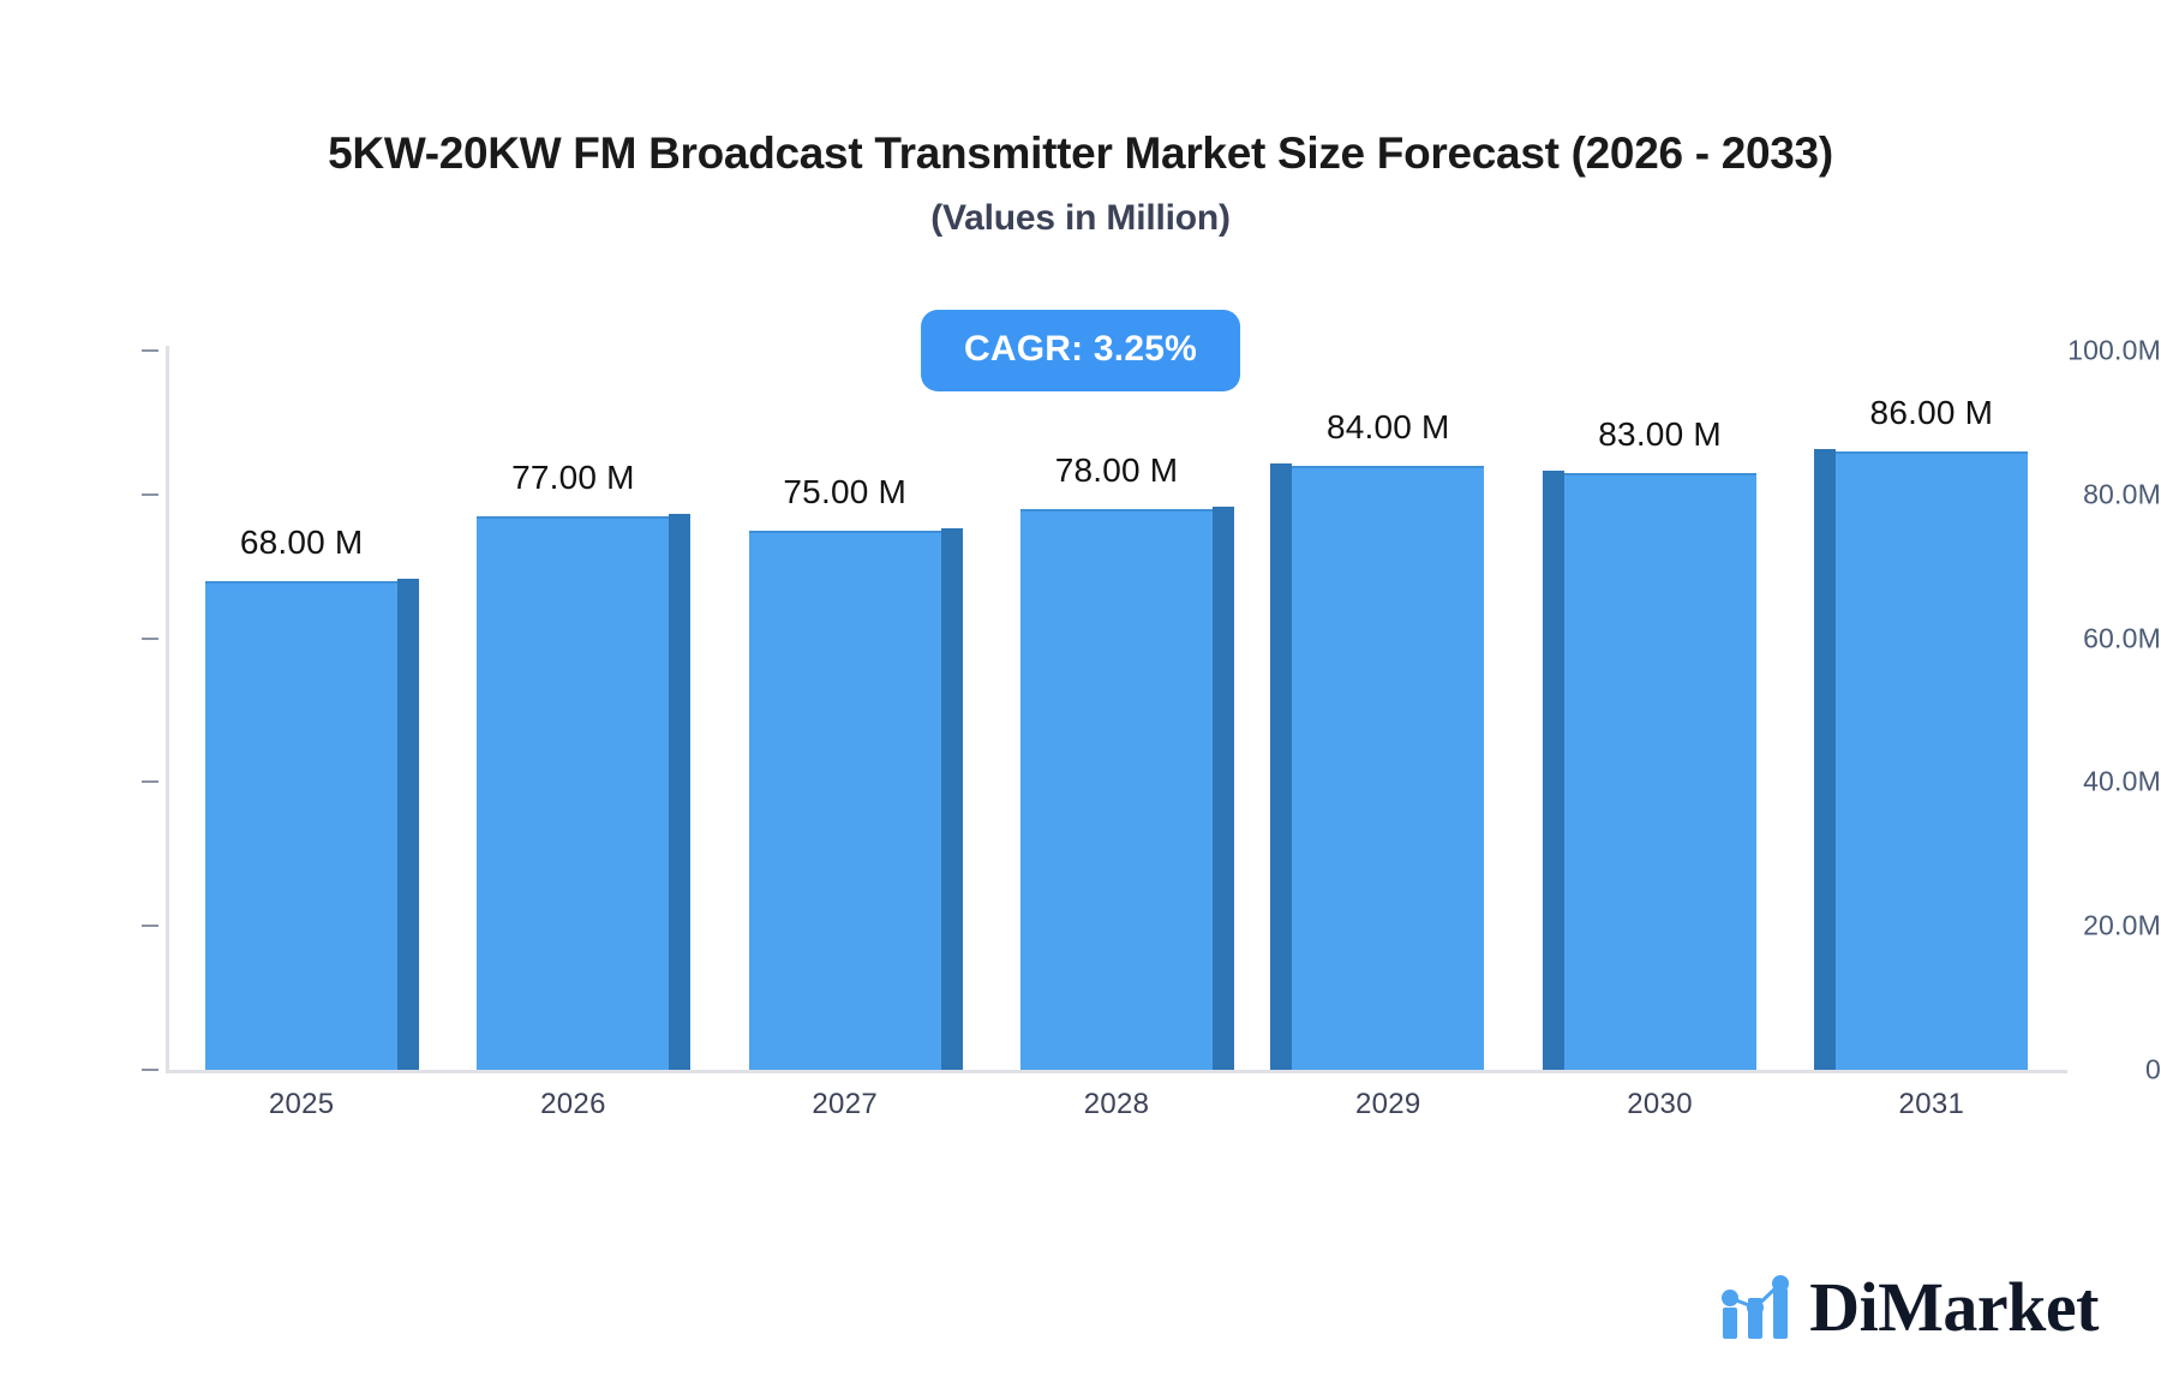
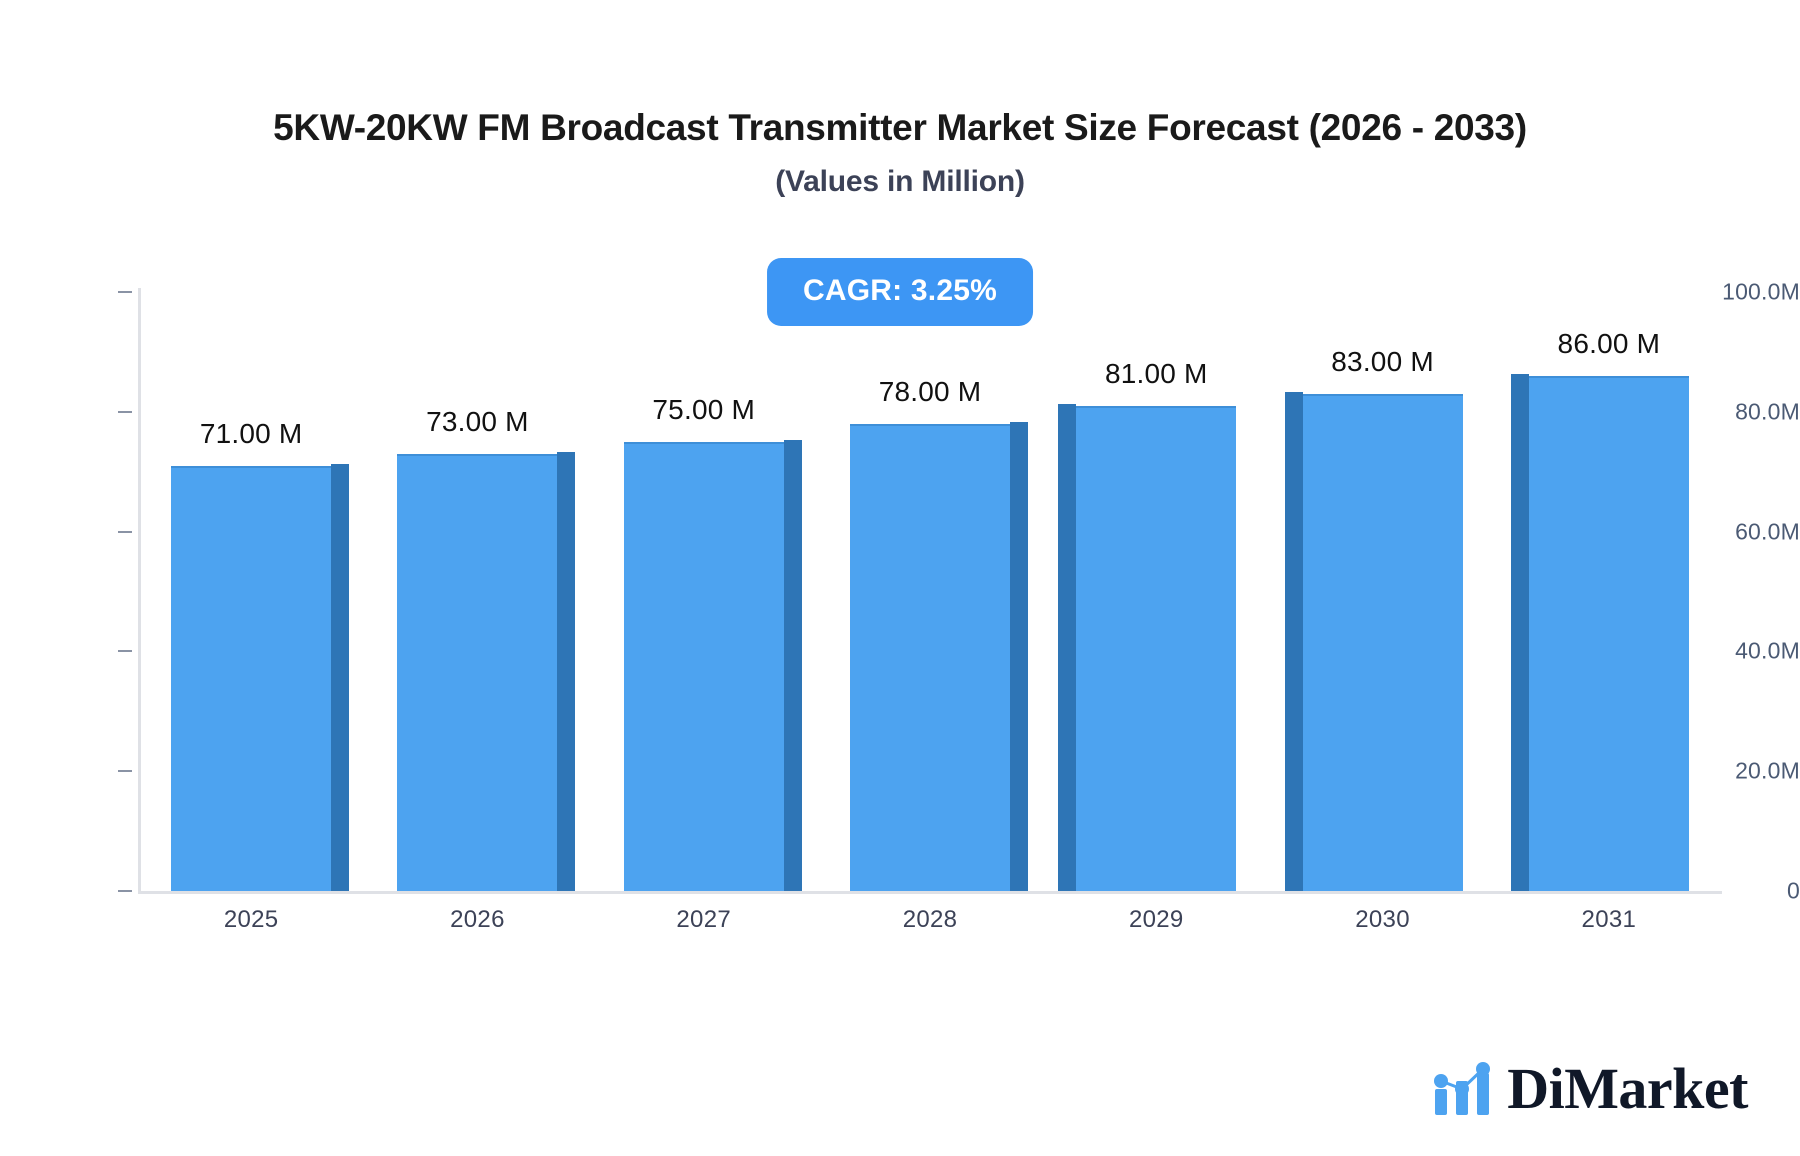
2025: 68.00 -> 71.00
2026: 77.00 -> 73.00
2029: 84.00 -> 81.00
